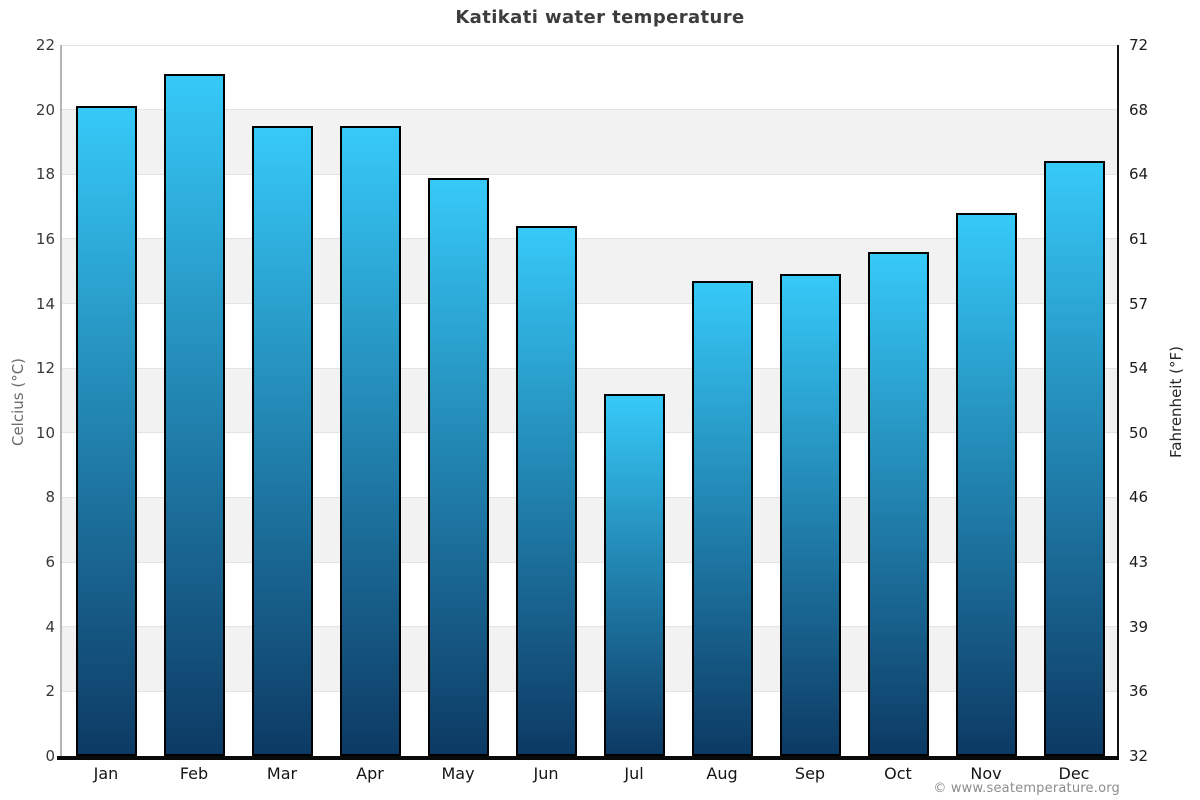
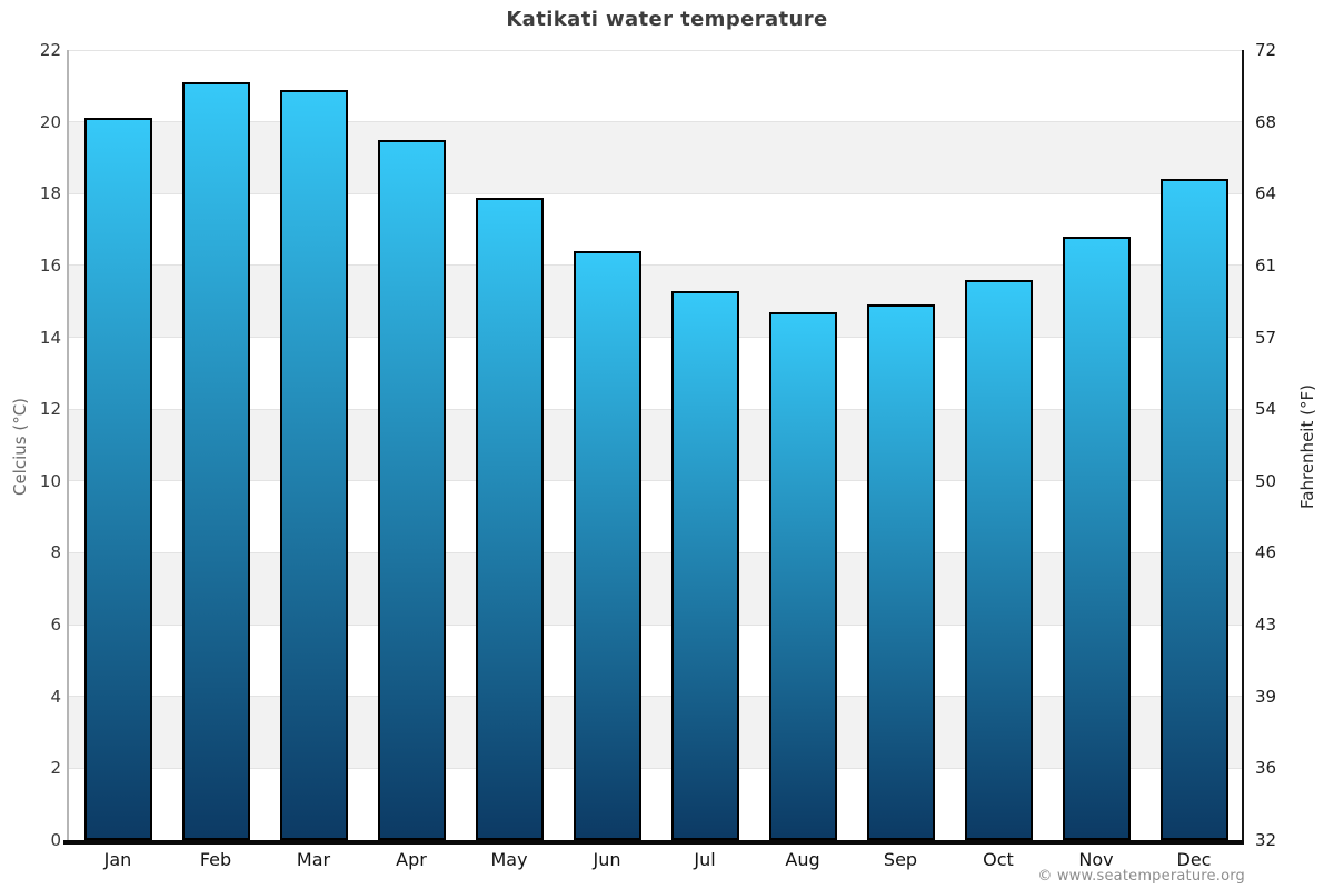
Mar: 19.5 -> 20.9
Jul: 11.2 -> 15.3
